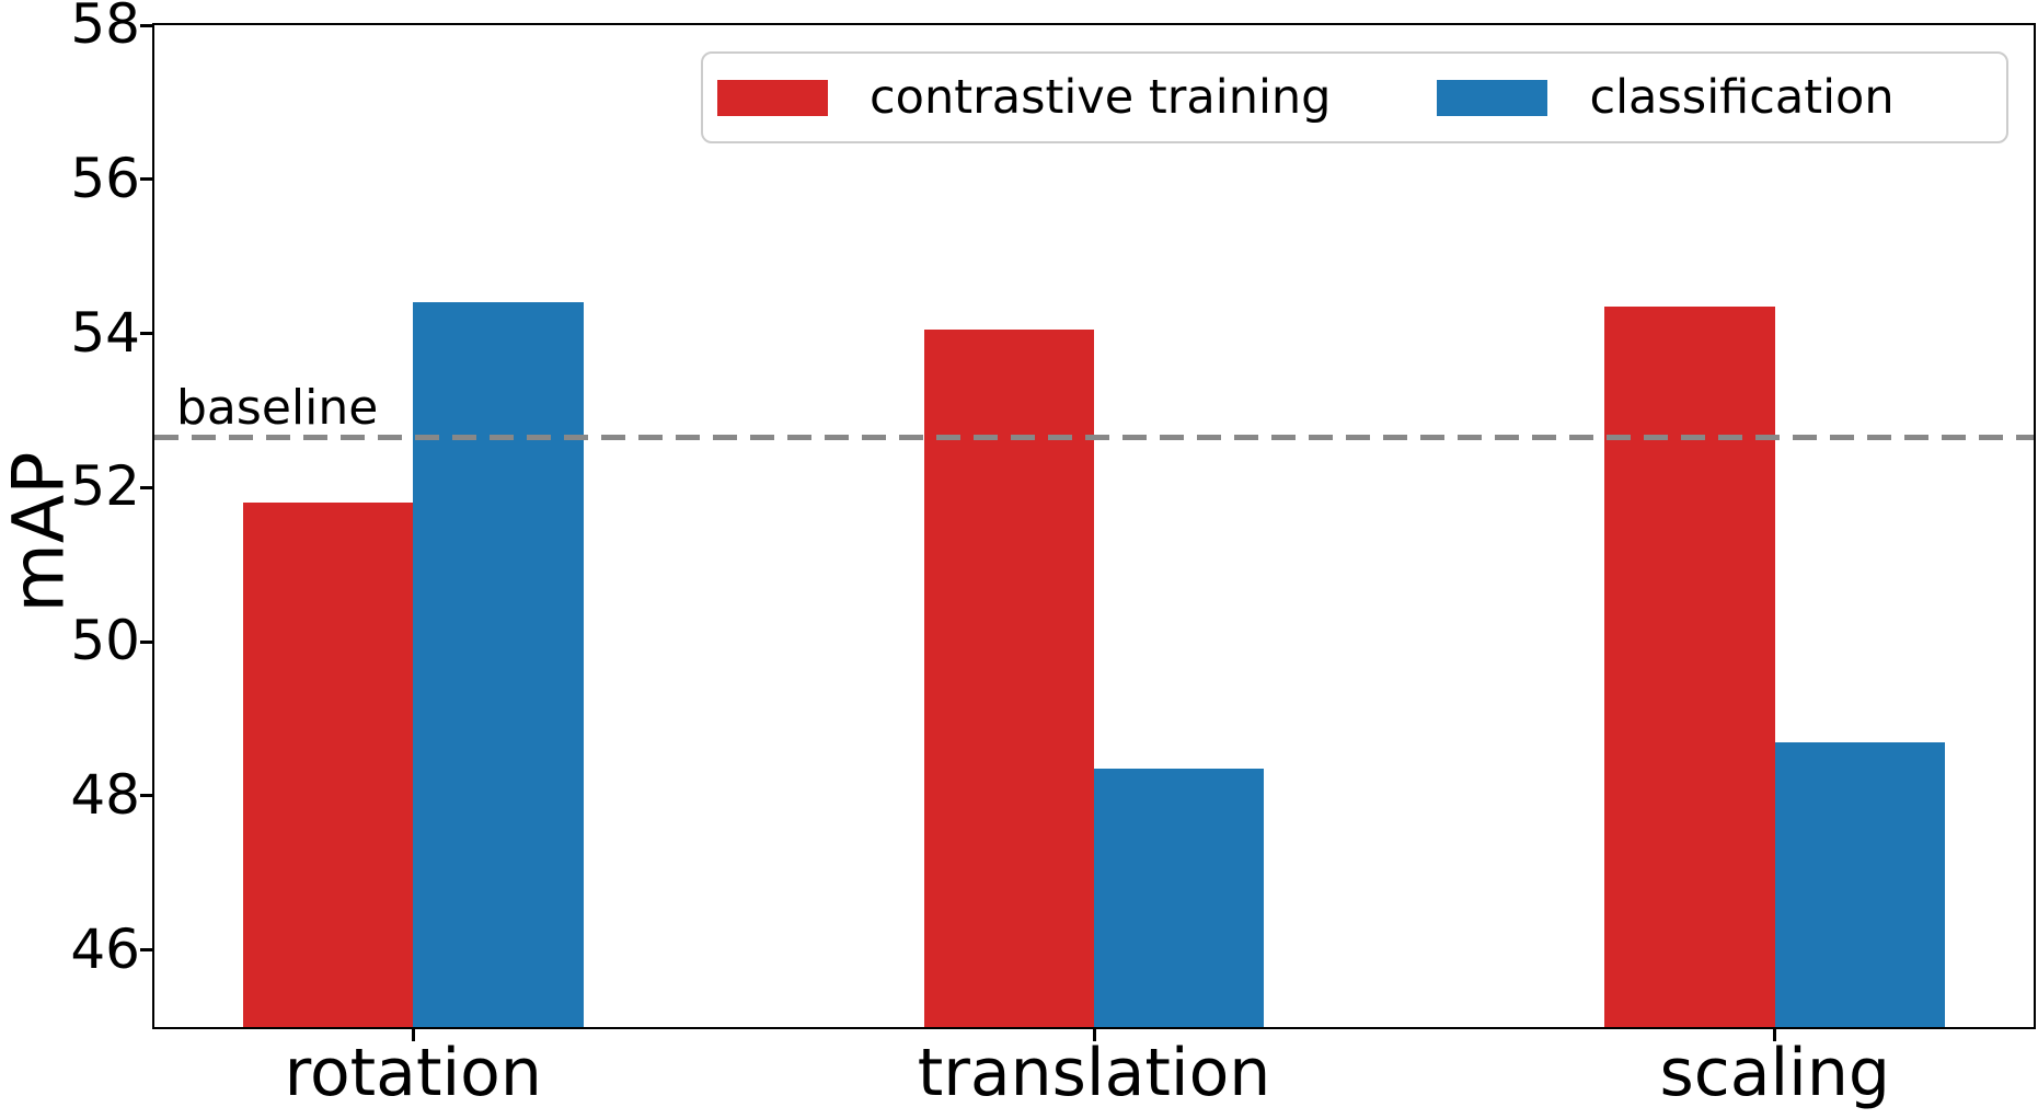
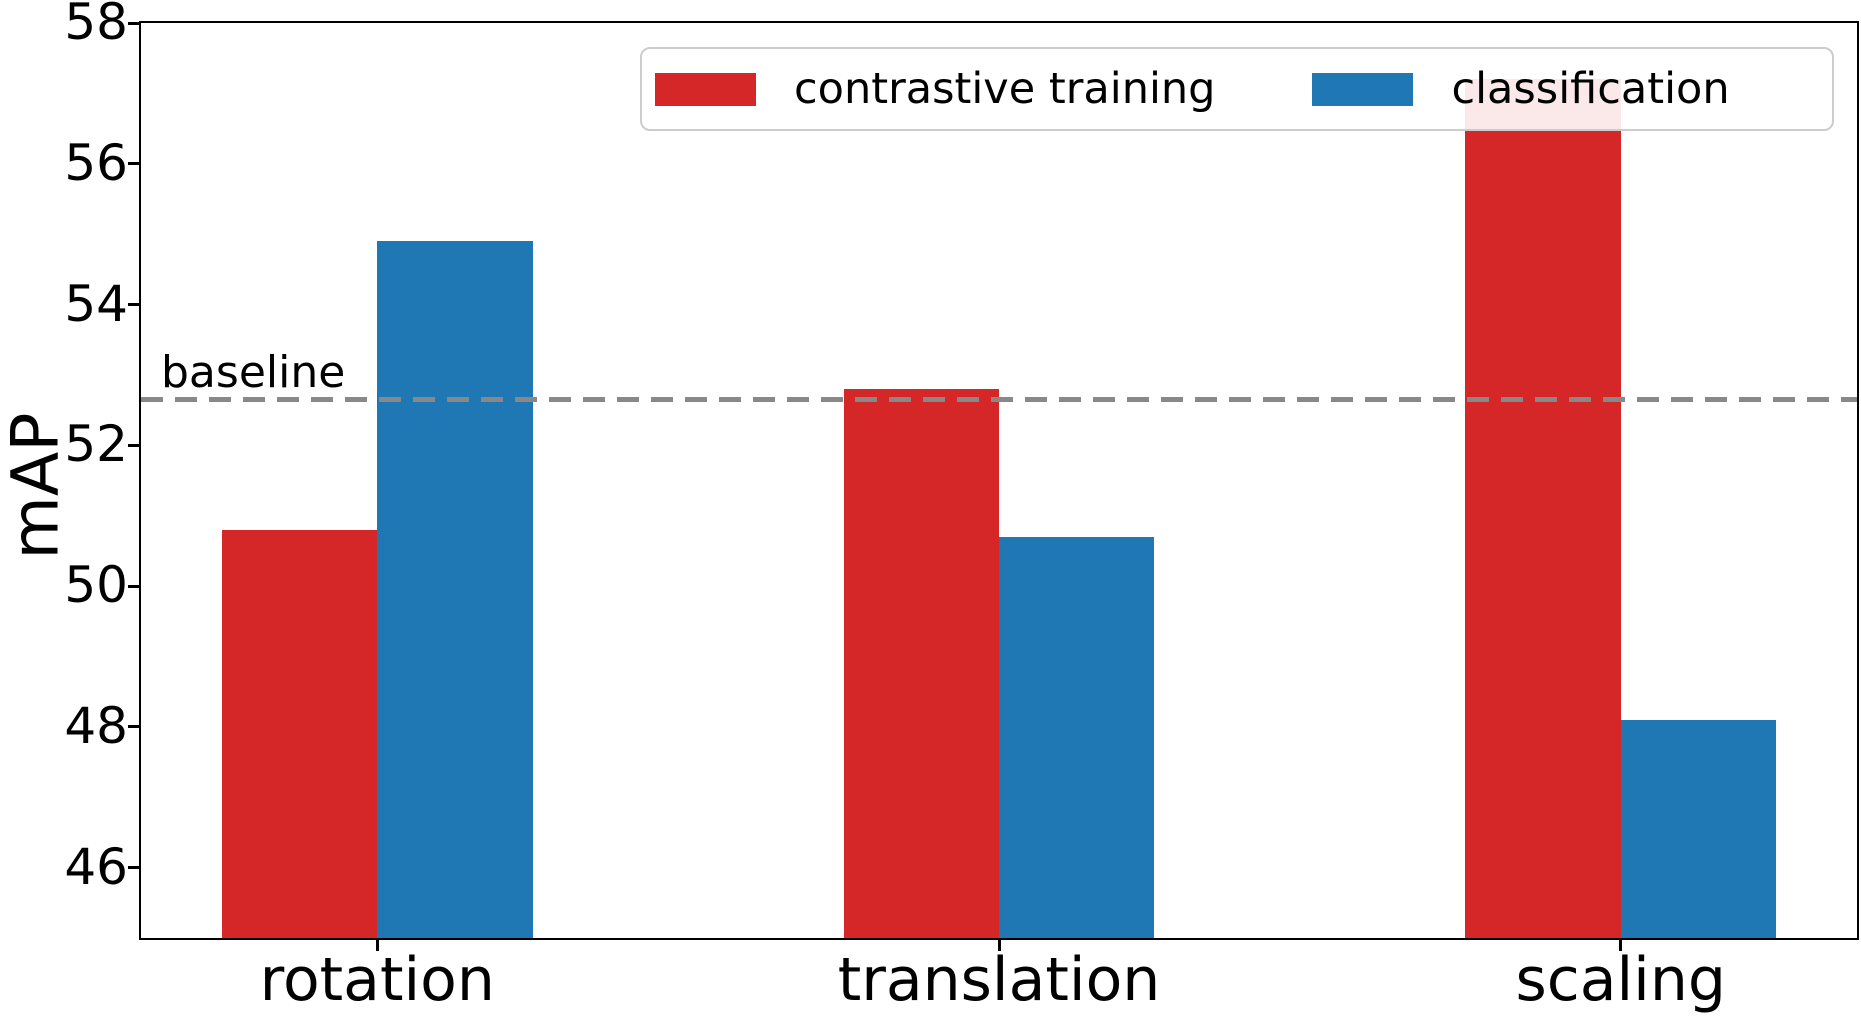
contrastive training/rotation: 51.8 -> 50.8
classification/rotation: 54.4 -> 54.9
contrastive training/translation: 54.0 -> 52.8
classification/translation: 48.4 -> 50.7
contrastive training/scaling: 54.4 -> 57.2
classification/scaling: 48.7 -> 48.1
